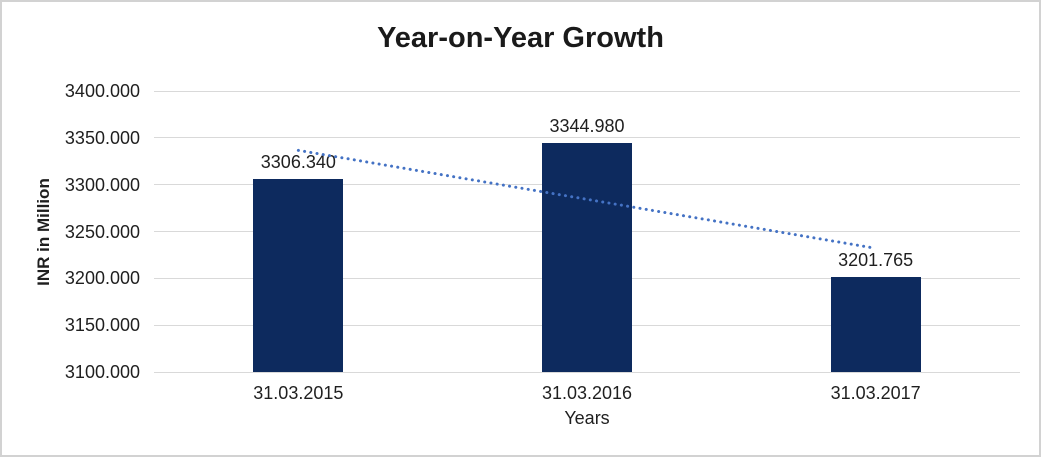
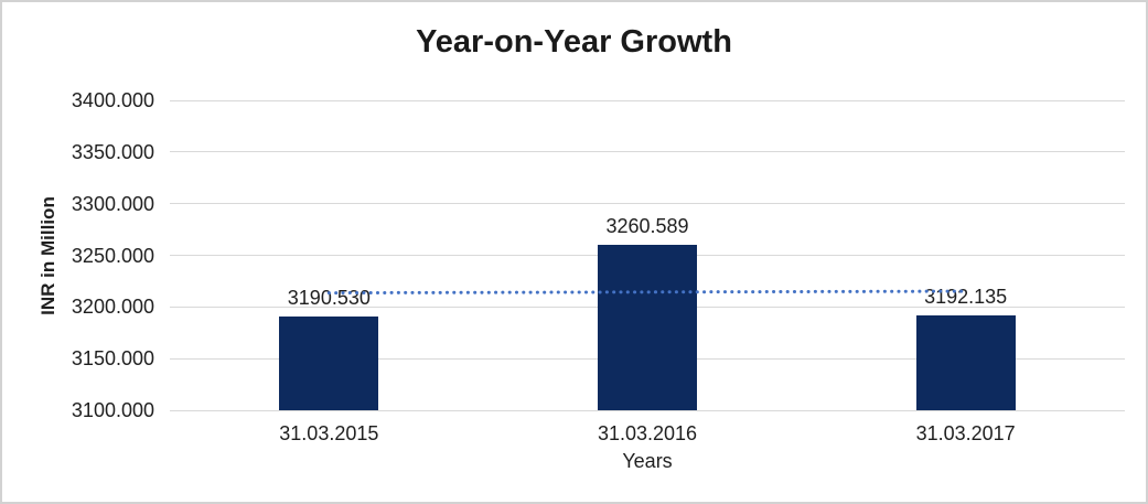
31.03.2015: 3306.340 -> 3190.530
31.03.2016: 3344.980 -> 3260.589
31.03.2017: 3201.765 -> 3192.135
